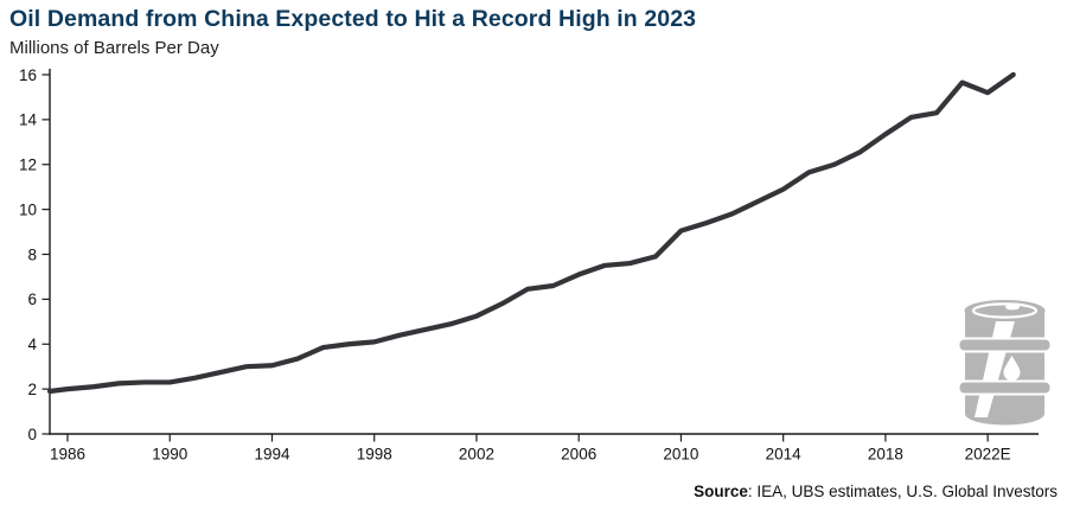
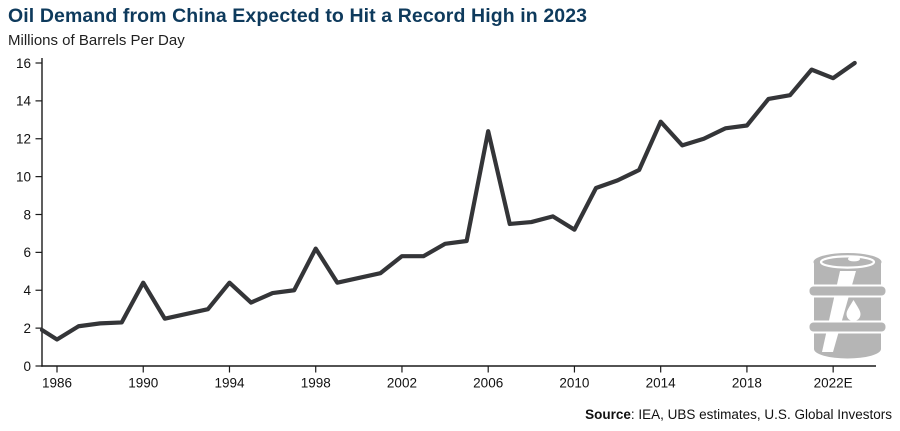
1986: 2.0 -> 1.4
1990: 2.3 -> 4.4
1994: 3.0 -> 4.4
1998: 4.1 -> 6.2
2002: 5.2 -> 5.8
2006: 7.1 -> 12.4
2010: 9.1 -> 7.2
2014: 10.9 -> 12.9
2018: 13.3 -> 12.7
